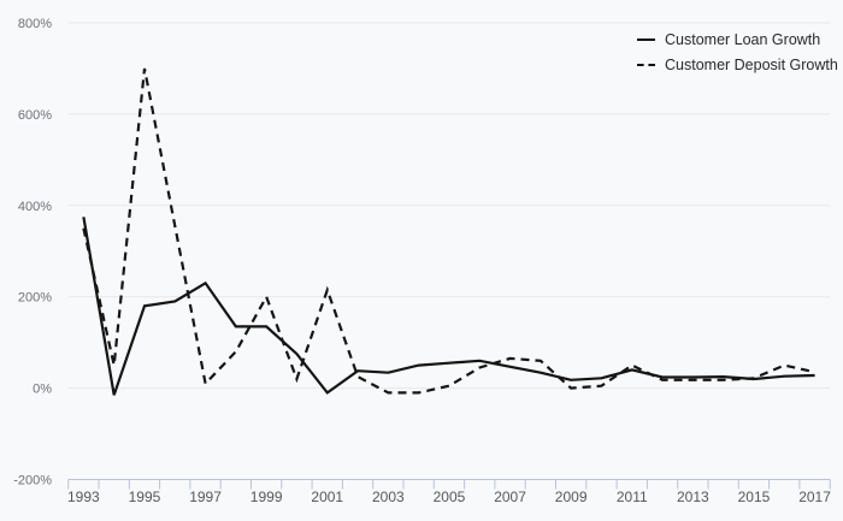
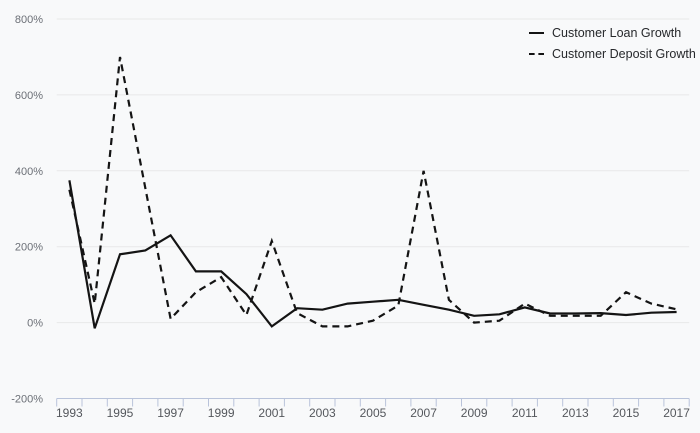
Customer Deposit Growth/1999: 200% -> 120%
Customer Deposit Growth/2007: 60% -> 400%
Customer Deposit Growth/2015: 20% -> 80%
